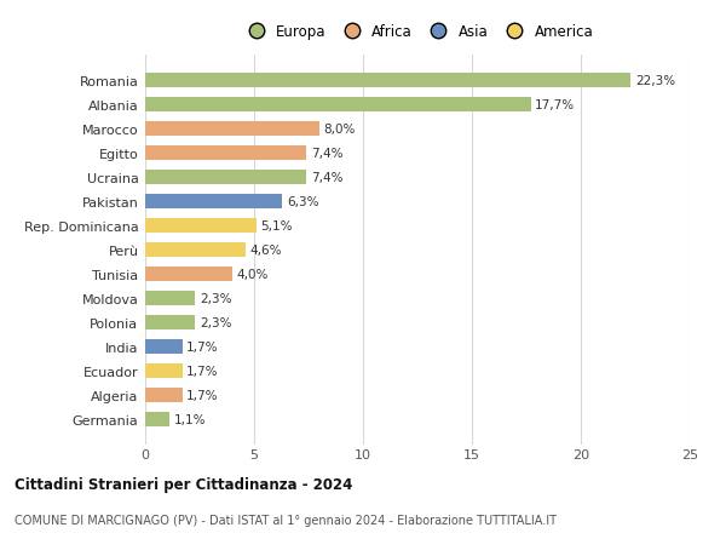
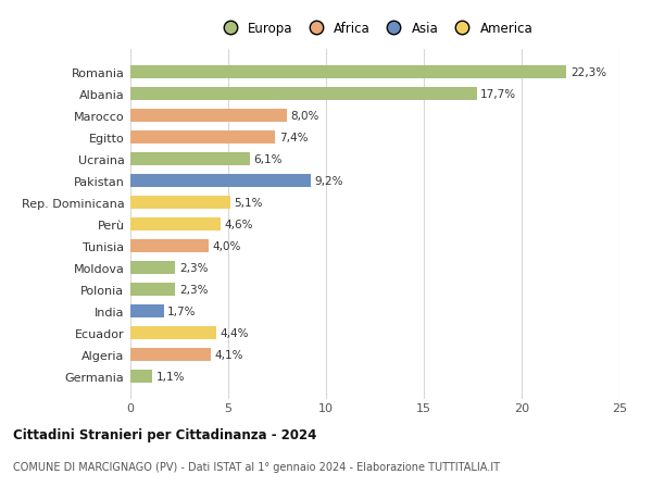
Ucraina: 7,4% -> 6,1%
Pakistan: 6,3% -> 9,2%
Ecuador: 1,7% -> 4,4%
Algeria: 1,7% -> 4,1%
